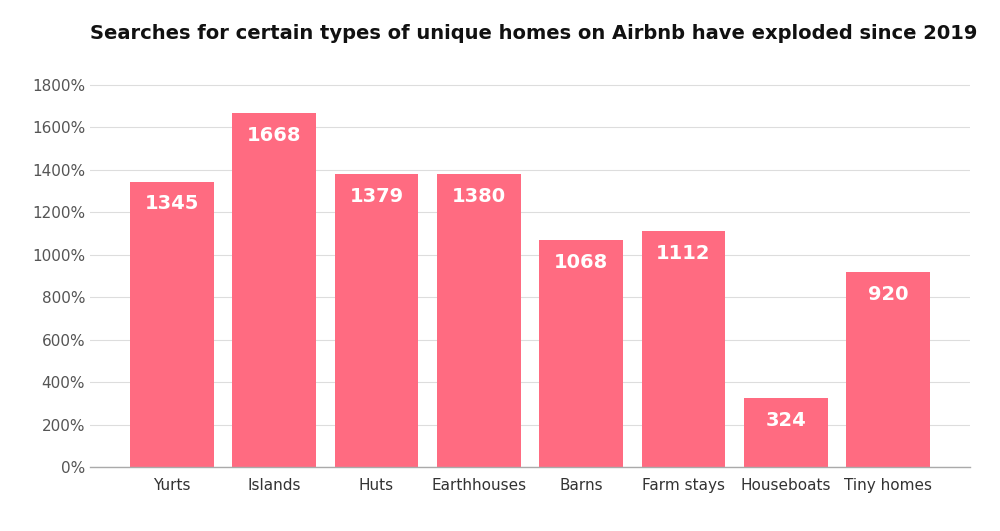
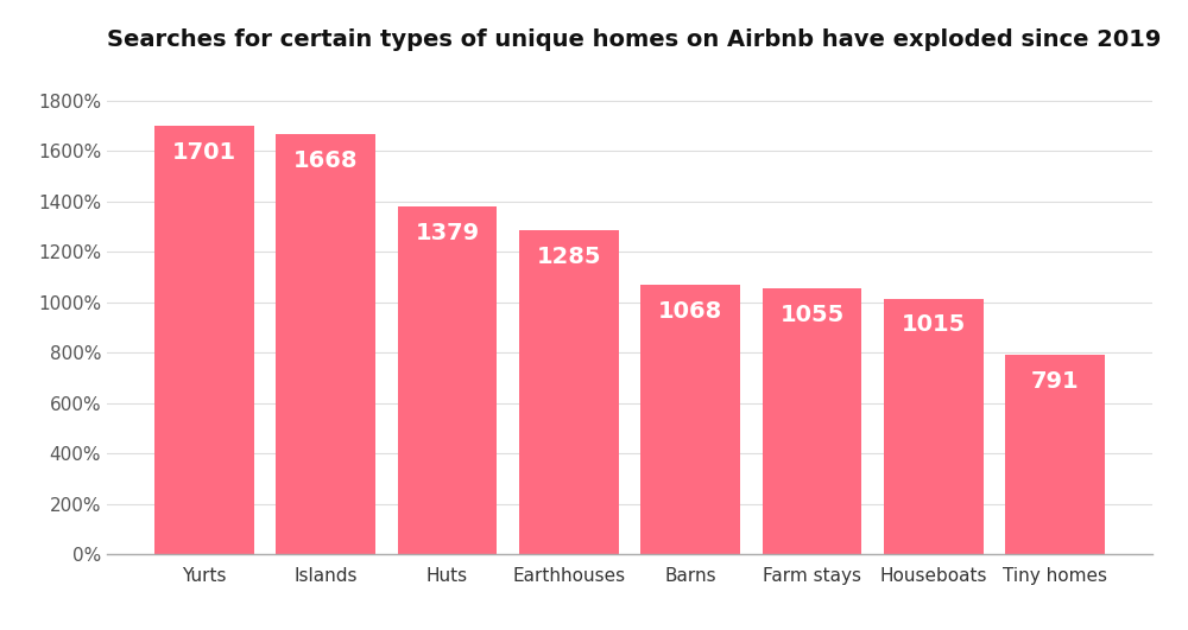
Yurts: 1345 -> 1701
Earthhouses: 1380 -> 1285
Farm stays: 1112 -> 1055
Houseboats: 324 -> 1015
Tiny homes: 920 -> 791
